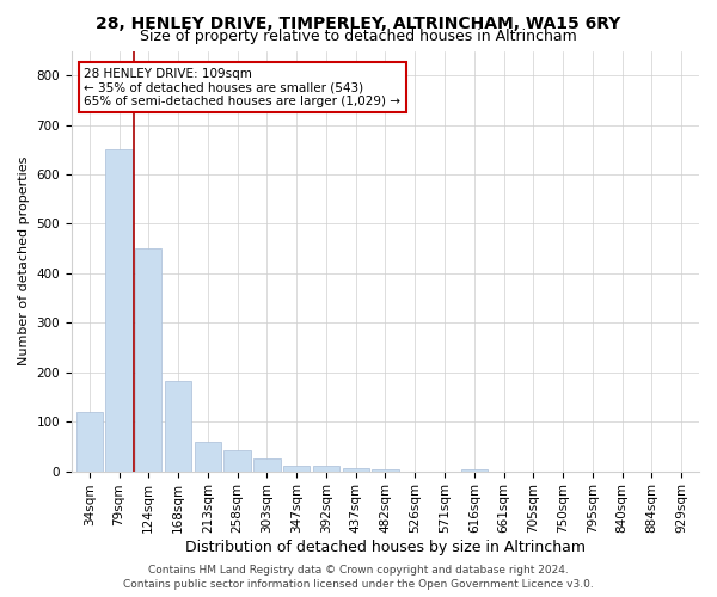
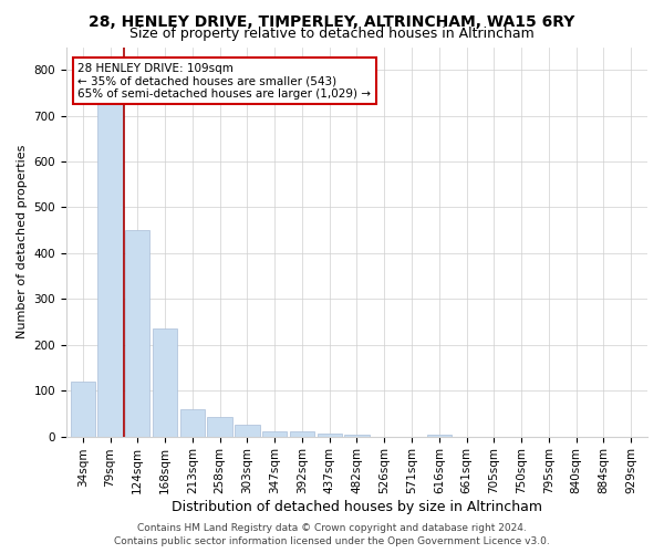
79sqm: 650 -> 725
168sqm: 182 -> 235
